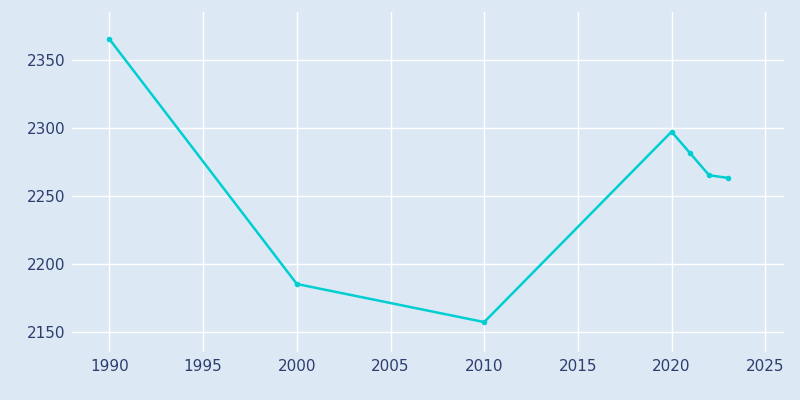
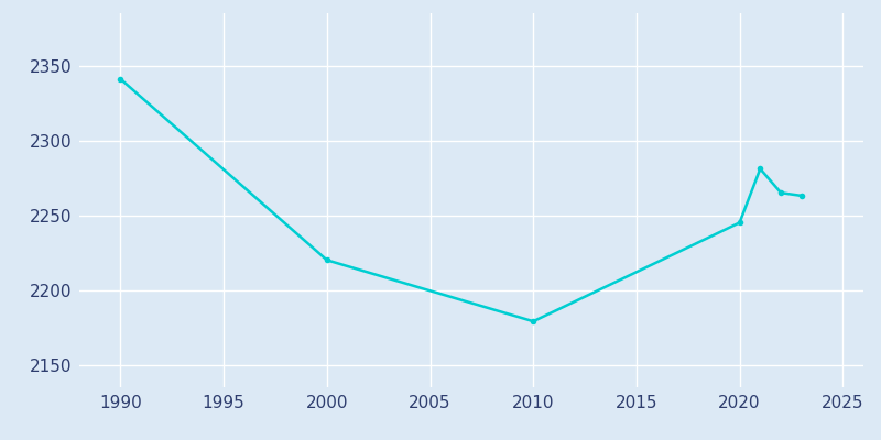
1990: 2365 -> 2341
2000: 2185 -> 2220
2010: 2157 -> 2179
2020: 2297 -> 2245
